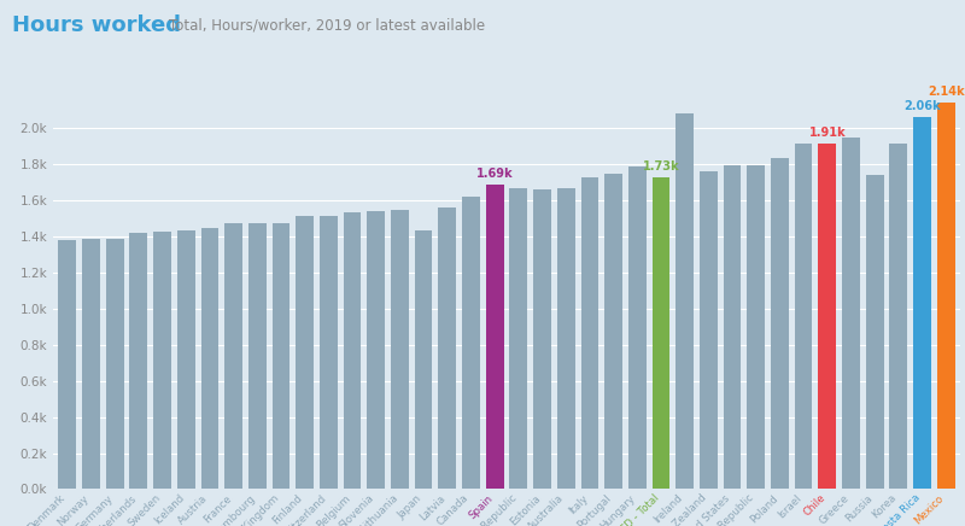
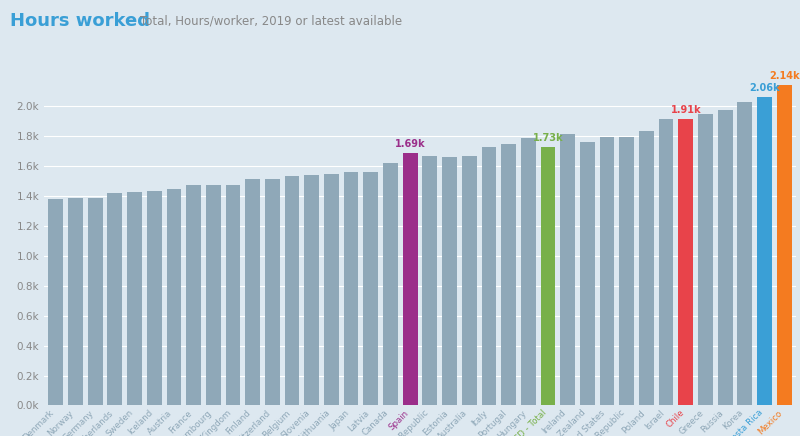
Japan: 1.43k -> 1.56k
Ireland: 2.08k -> 1.81k
Russia: 1.74k -> 1.97k
Korea: 1.91k -> 2.02k
